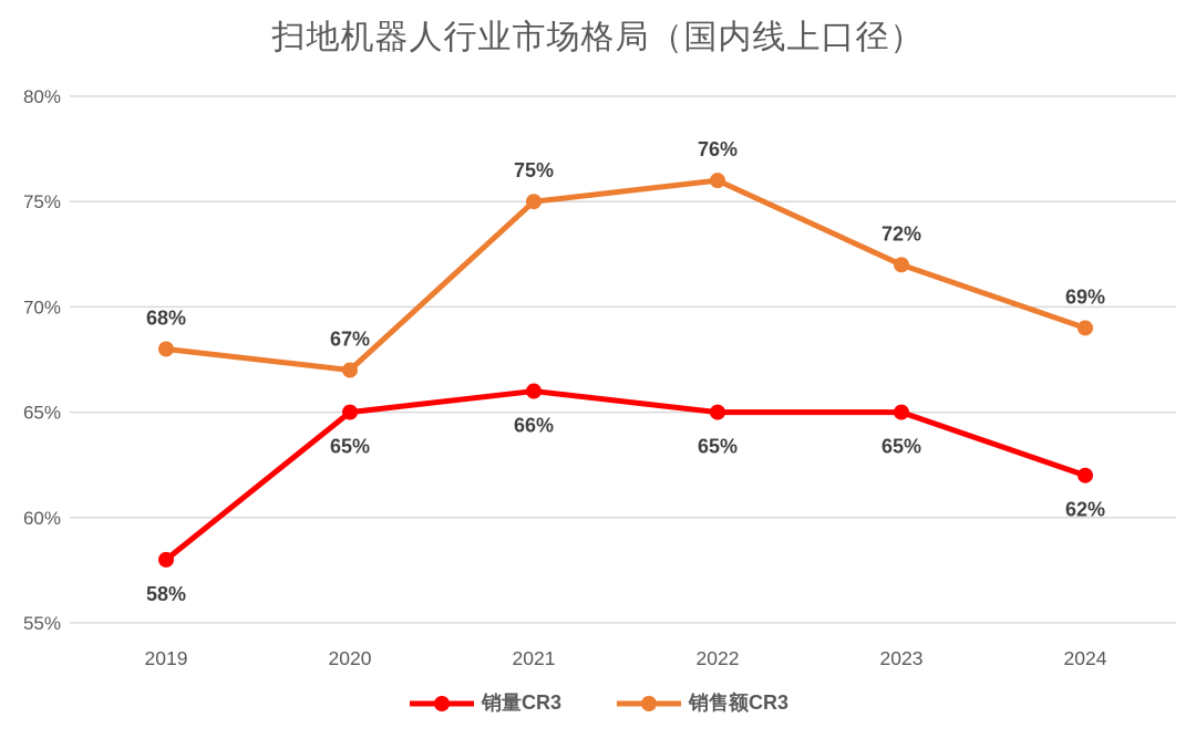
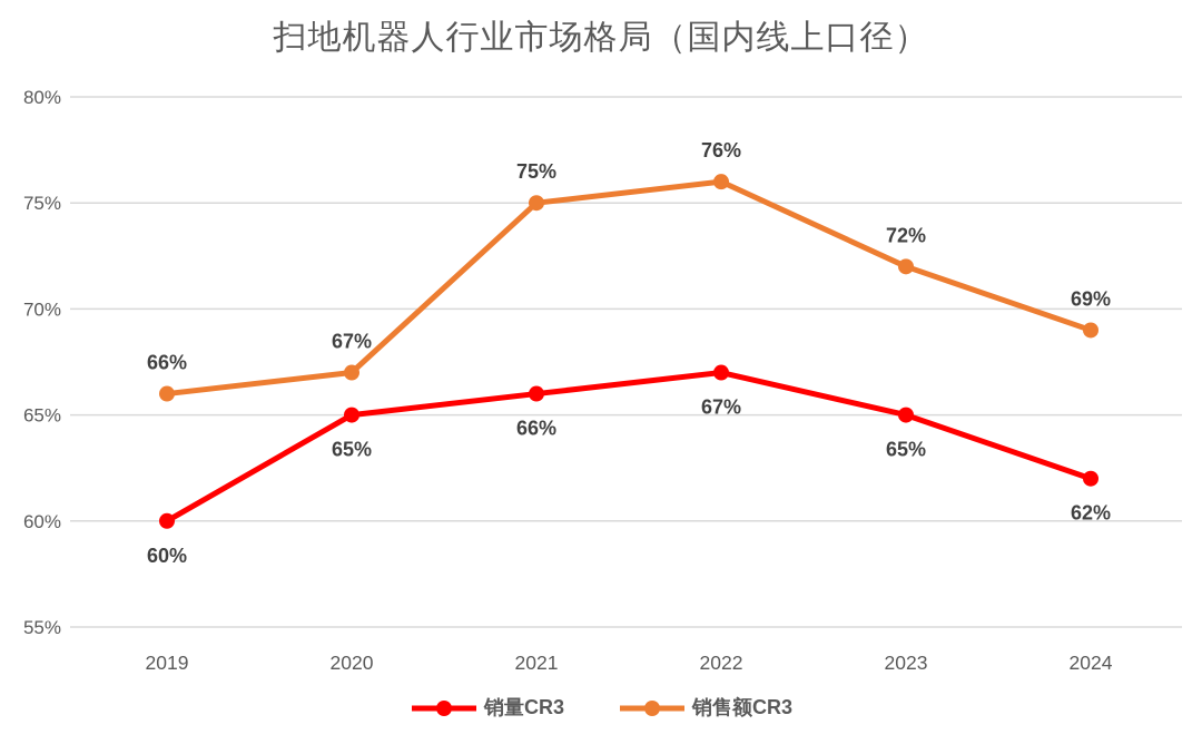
销量CR3/2019: 58% -> 60%
销售额CR3/2019: 68% -> 66%
销量CR3/2022: 65% -> 67%
